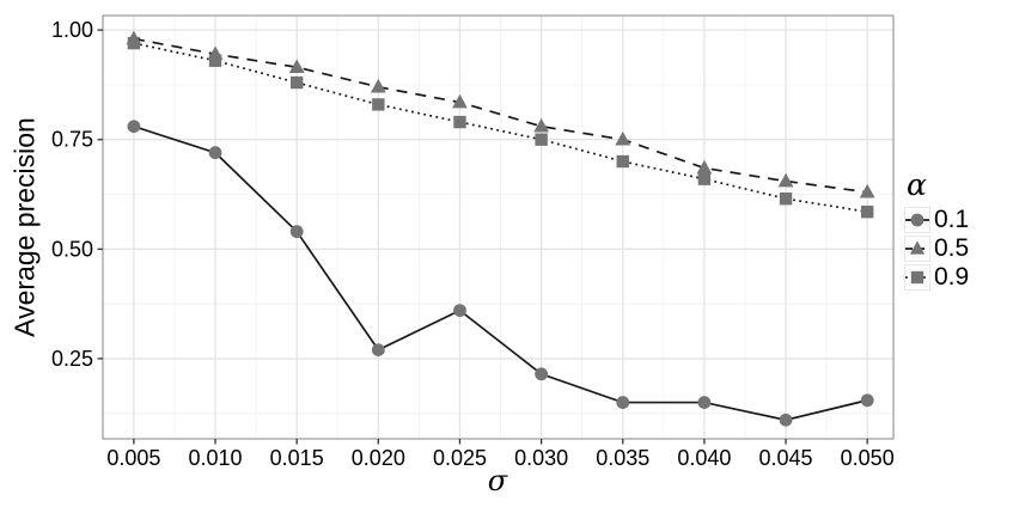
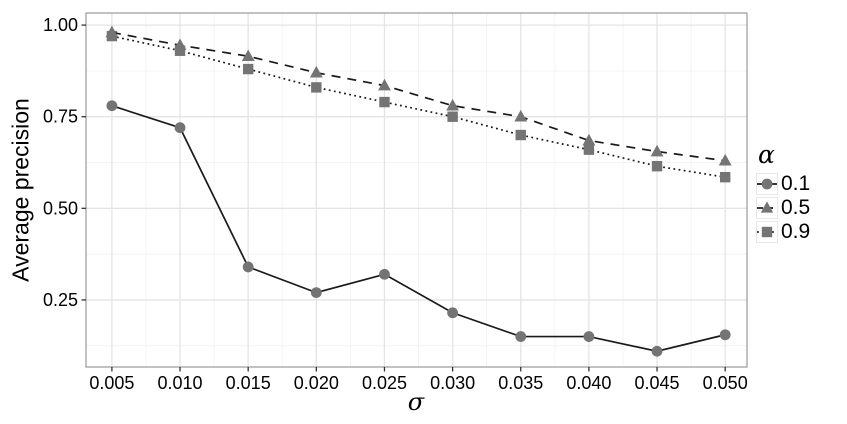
0.1/0.015: 0.54 -> 0.34
0.1/0.025: 0.36 -> 0.32
